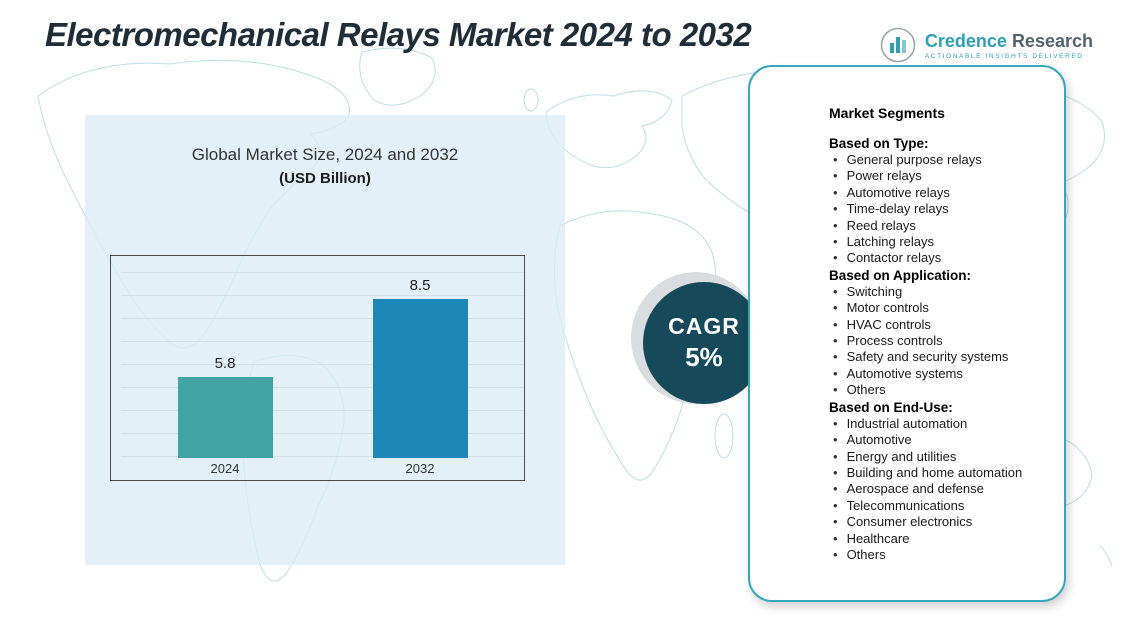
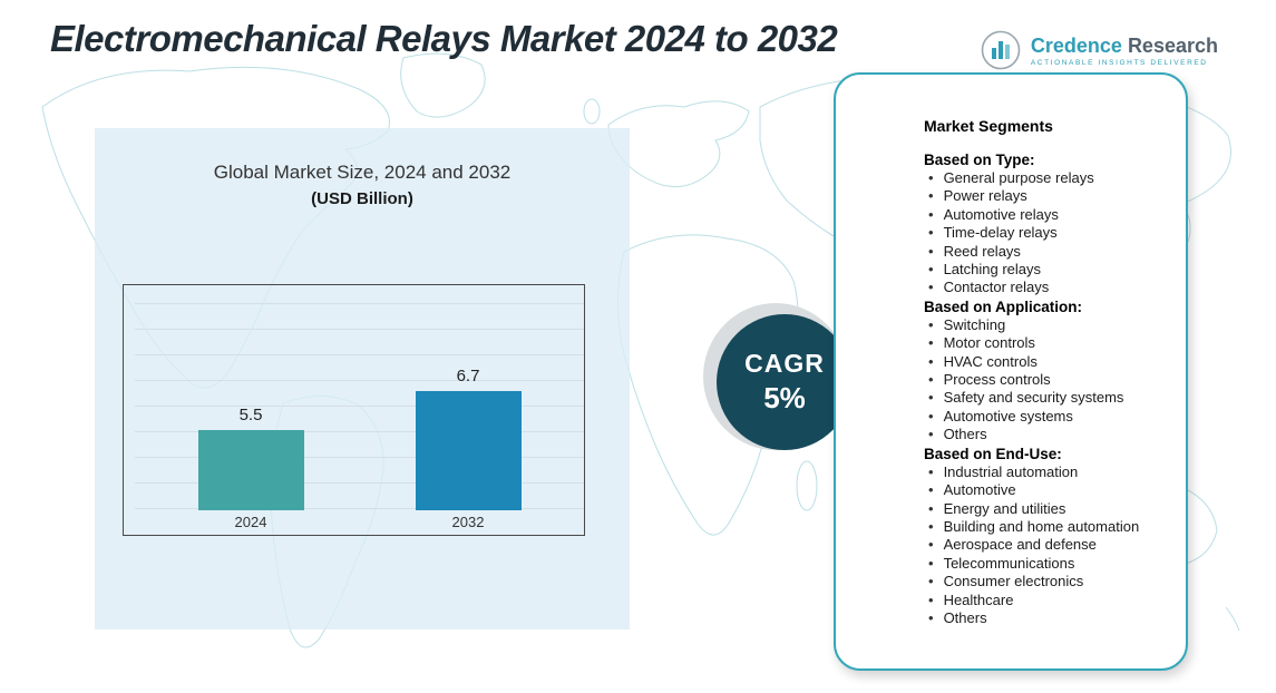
2024: 5.8 -> 5.5
2032: 8.5 -> 6.7
